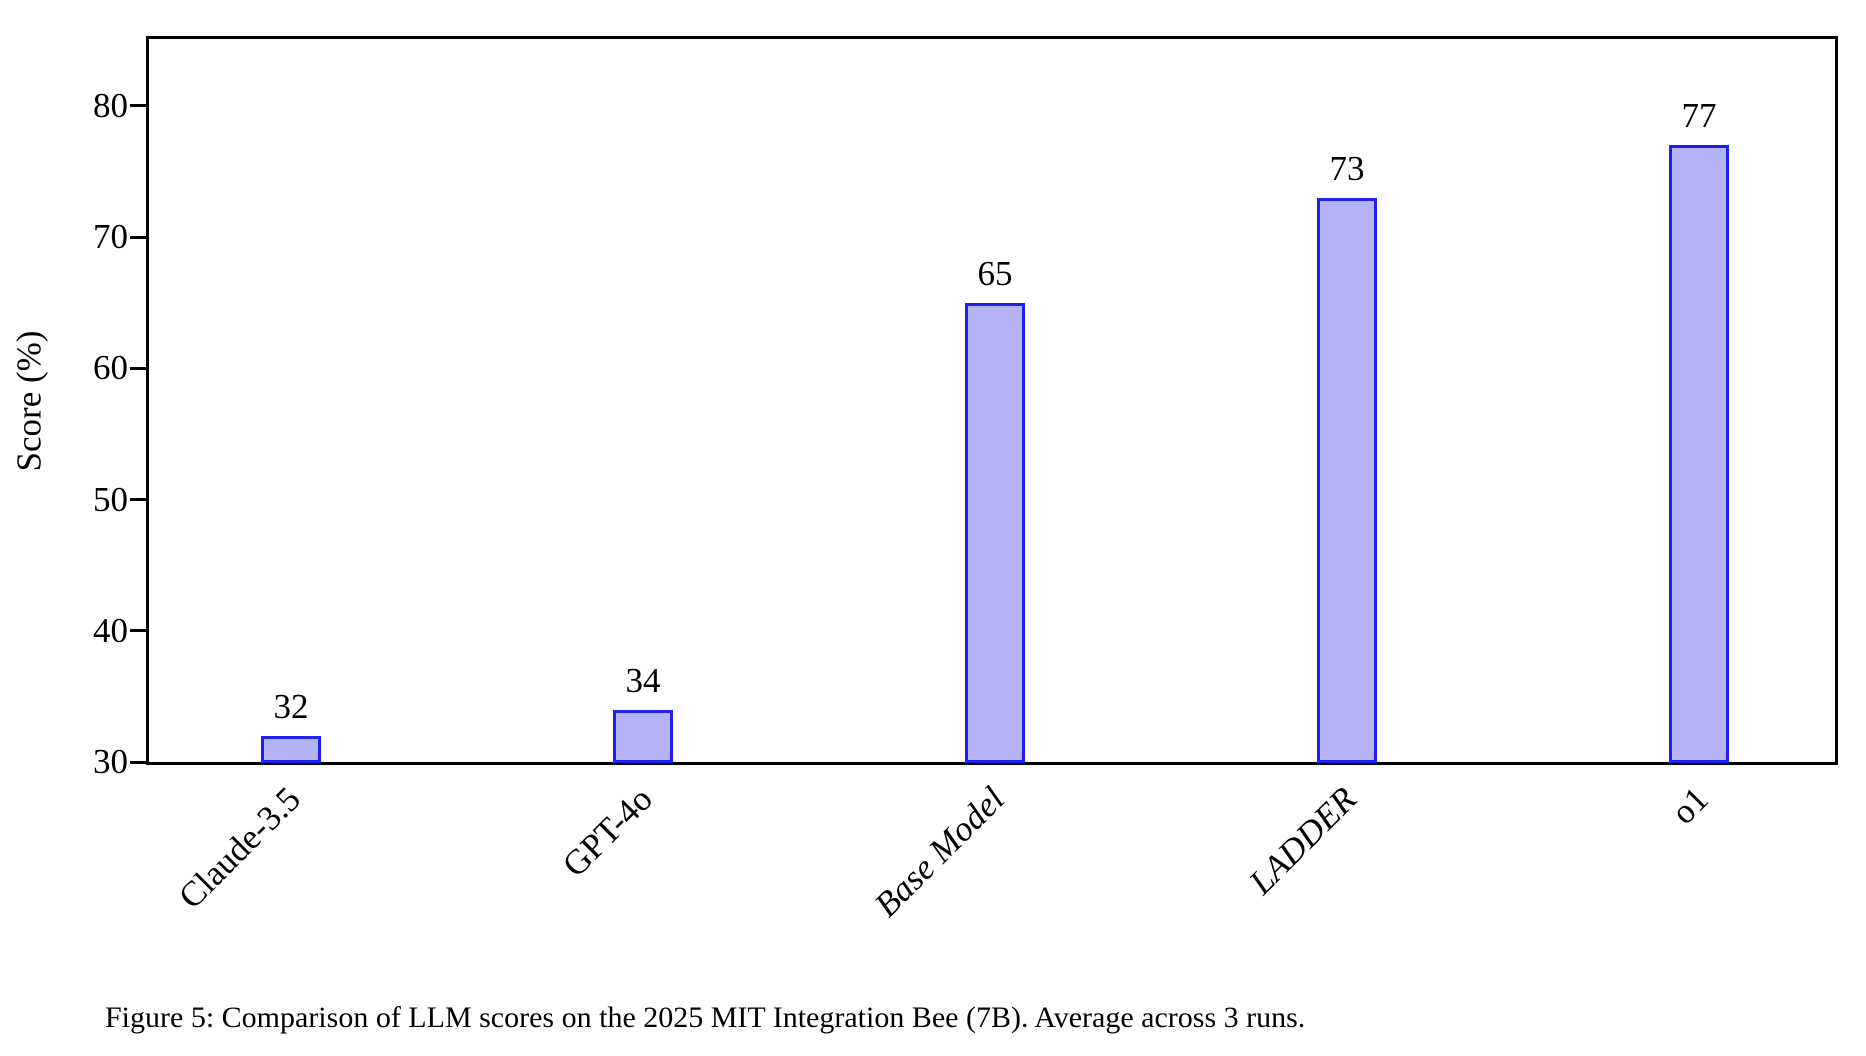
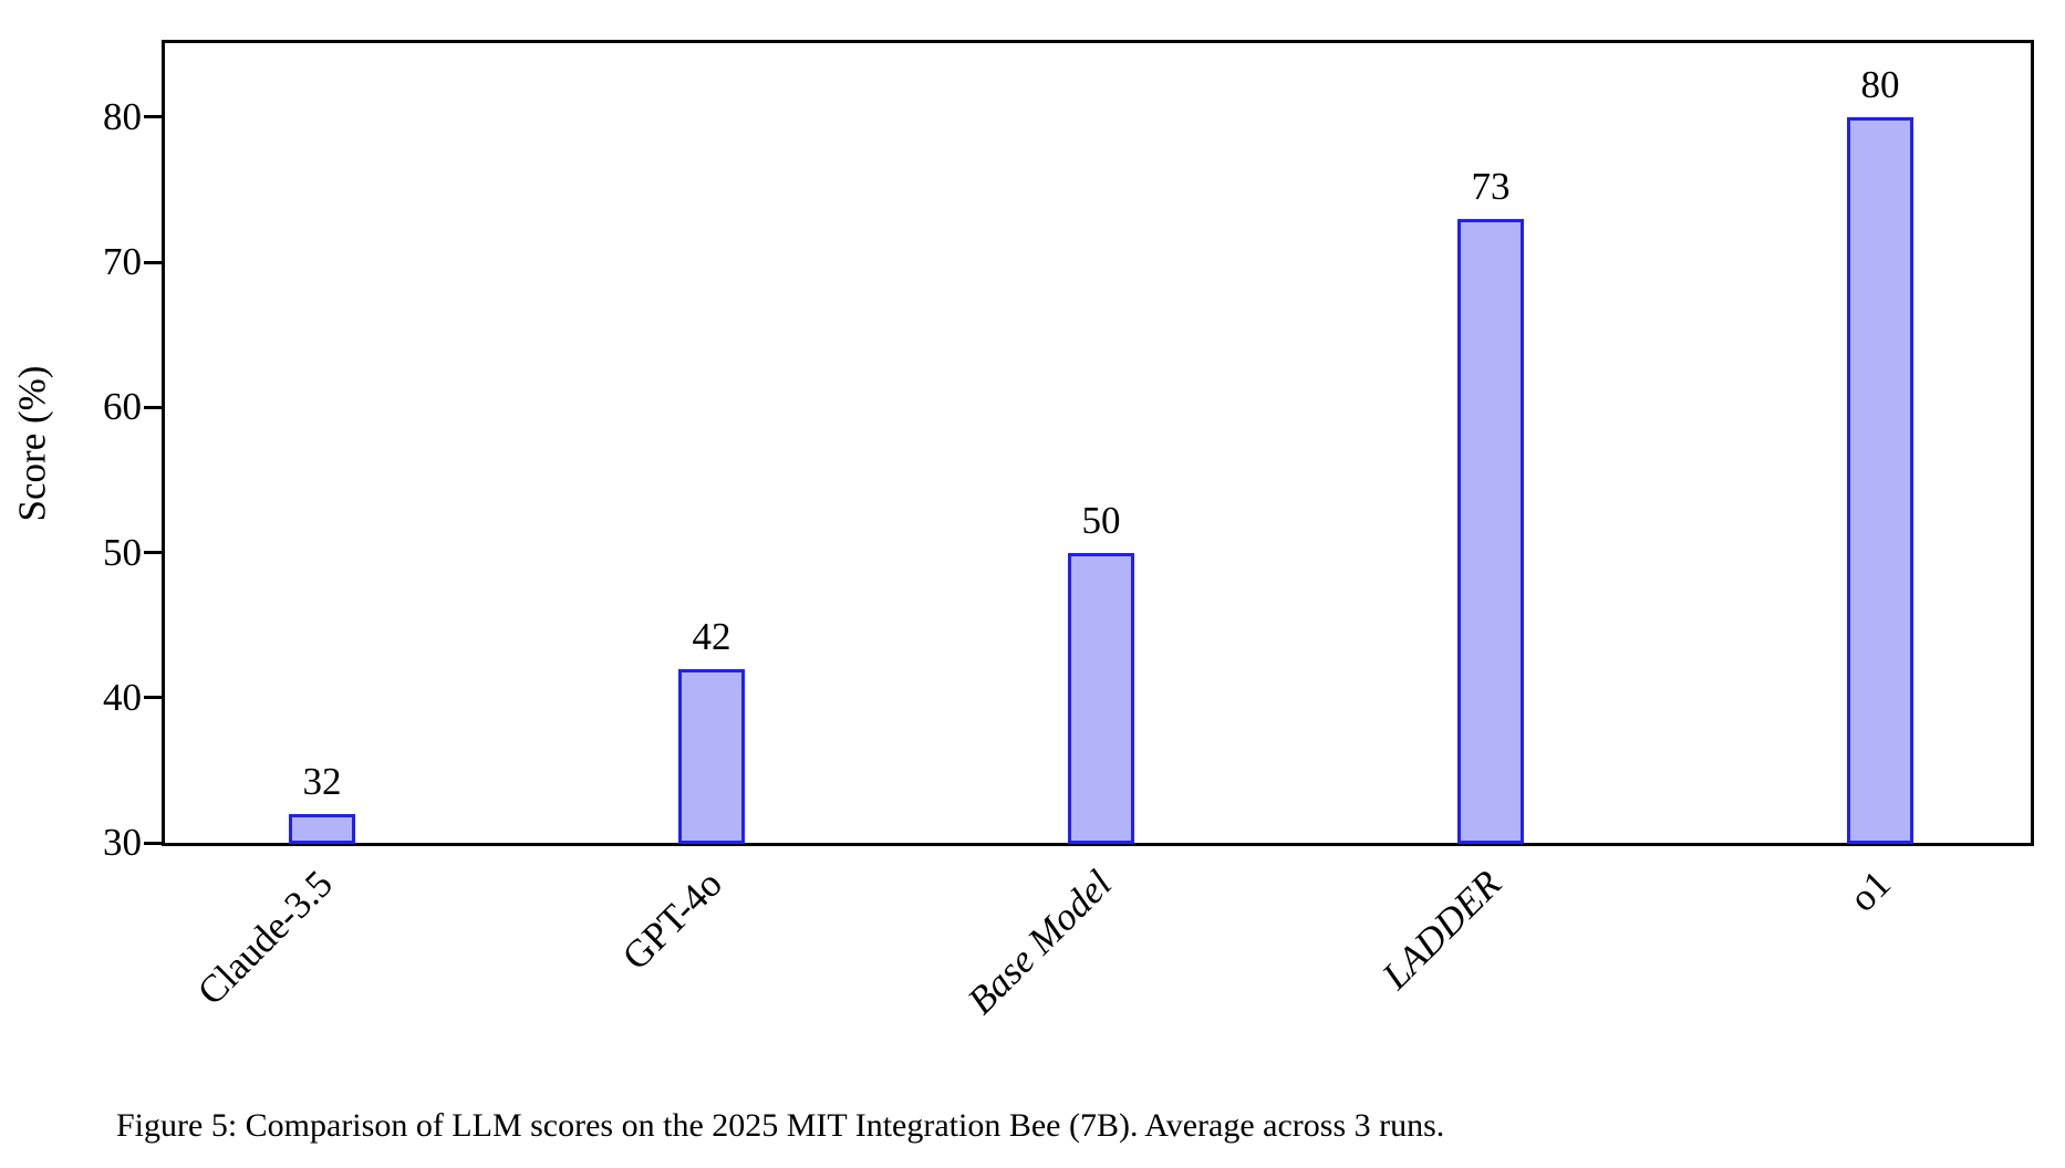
GPT-4o: 34 -> 42
Base Model: 65 -> 50
o1: 77 -> 80
